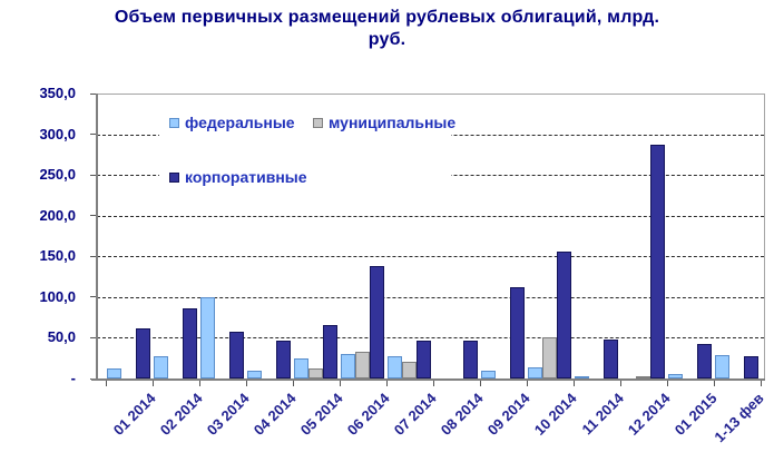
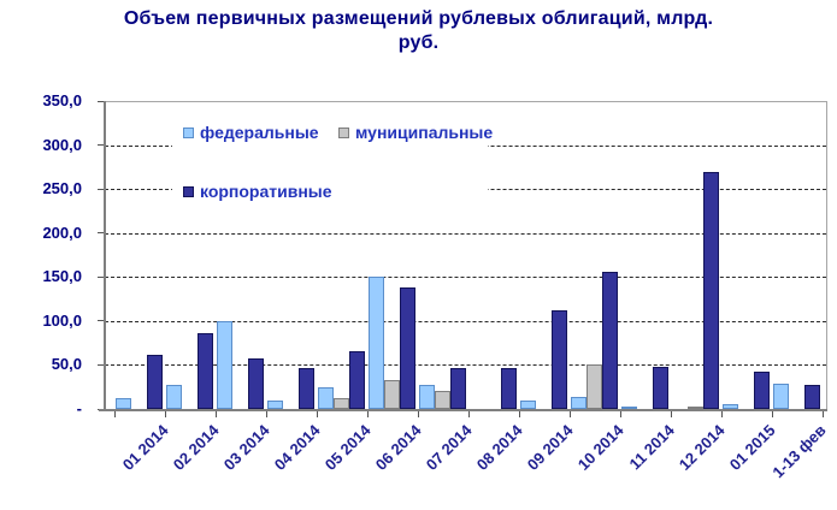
федеральные/06 2014: 30 -> 150
корпоративные/12 2014: 290 -> 270
